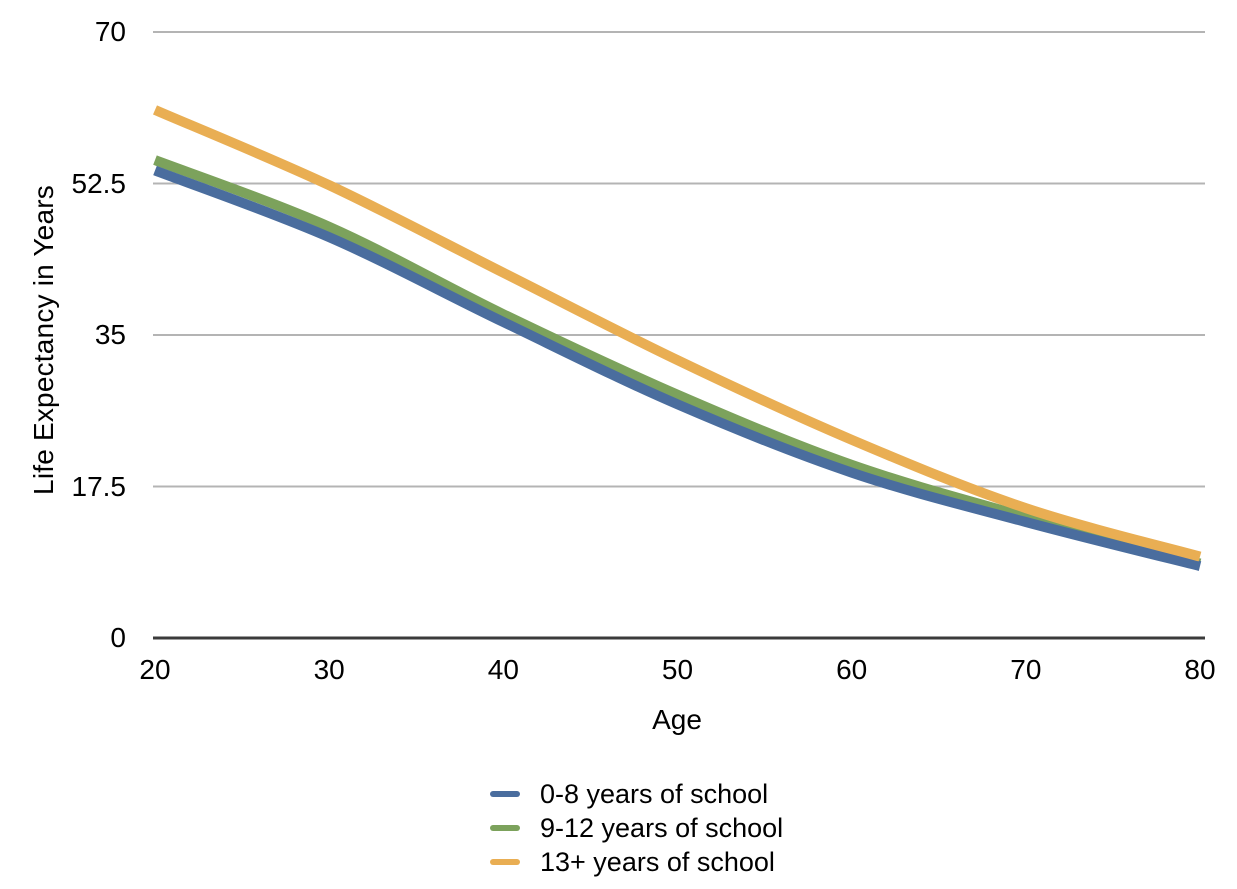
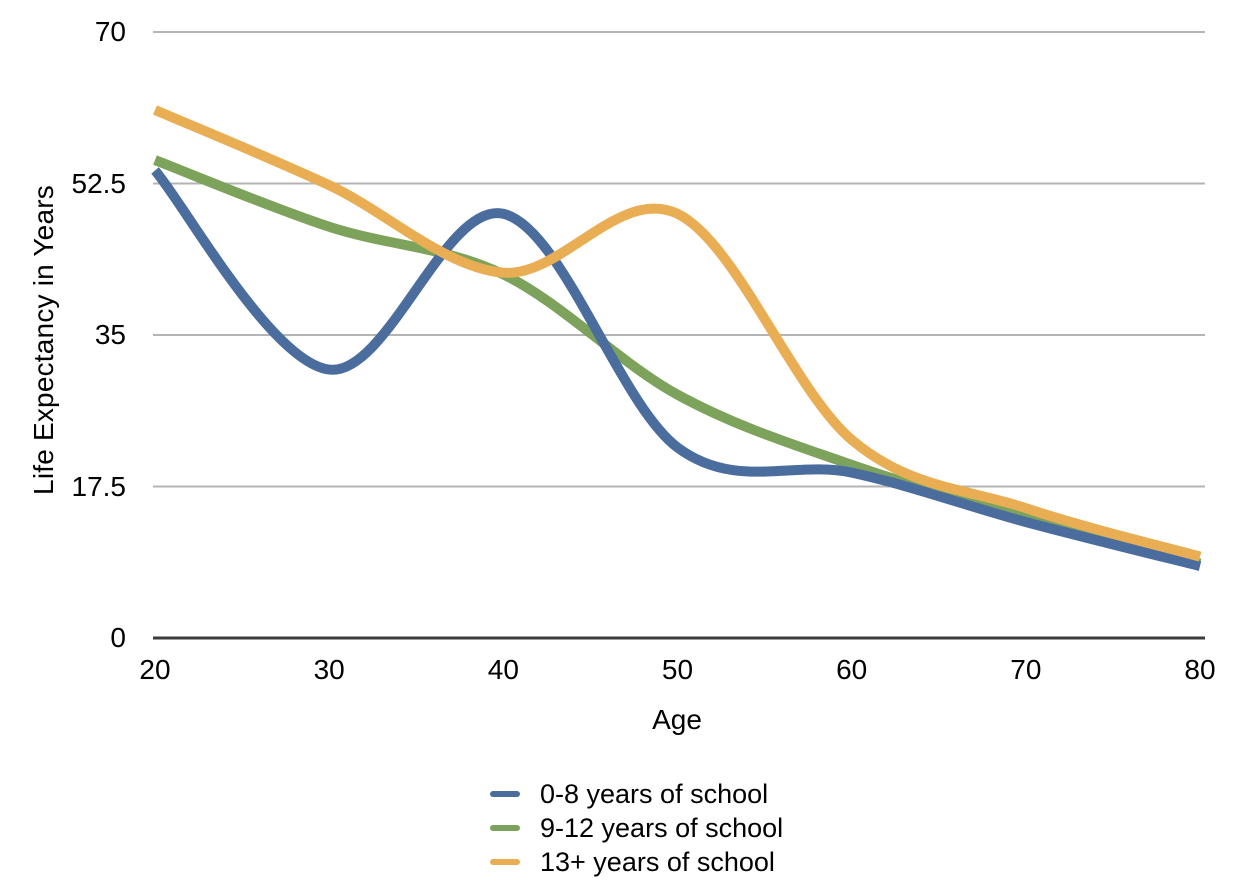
0-8 years of school/30: 46 -> 31
0-8 years of school/40: 36 -> 49
9-12 years of school/40: 37 -> 42
0-8 years of school/50: 27 -> 22
13+ years of school/50: 32 -> 49
